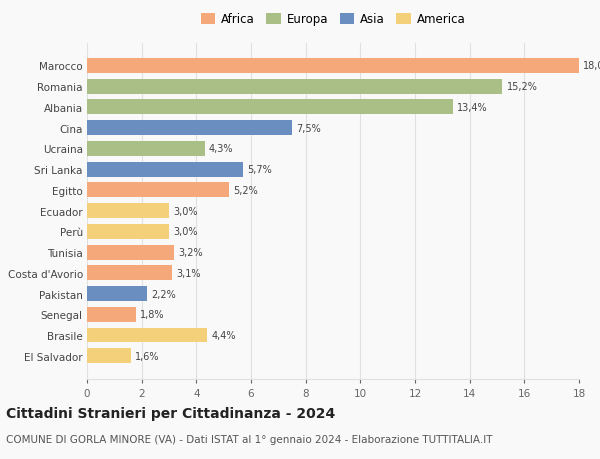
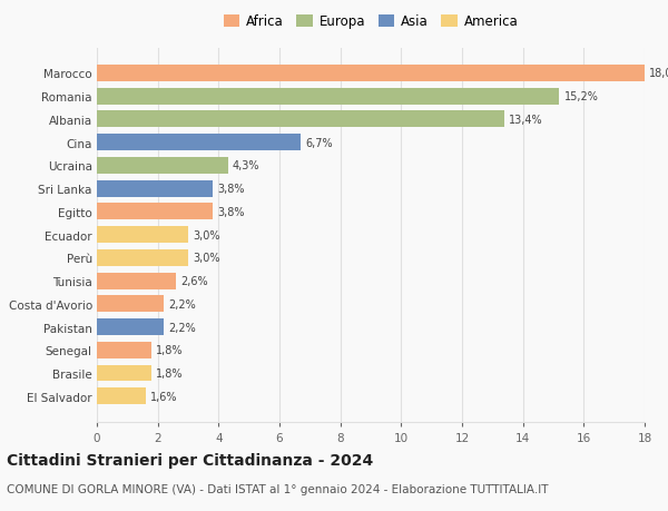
Cina: 7,5% -> 6,7%
Sri Lanka: 5,7% -> 3,8%
Egitto: 5,2% -> 3,8%
Tunisia: 3,2% -> 2,6%
Costa d'Avorio: 3,1% -> 2,2%
Brasile: 4,4% -> 1,8%
